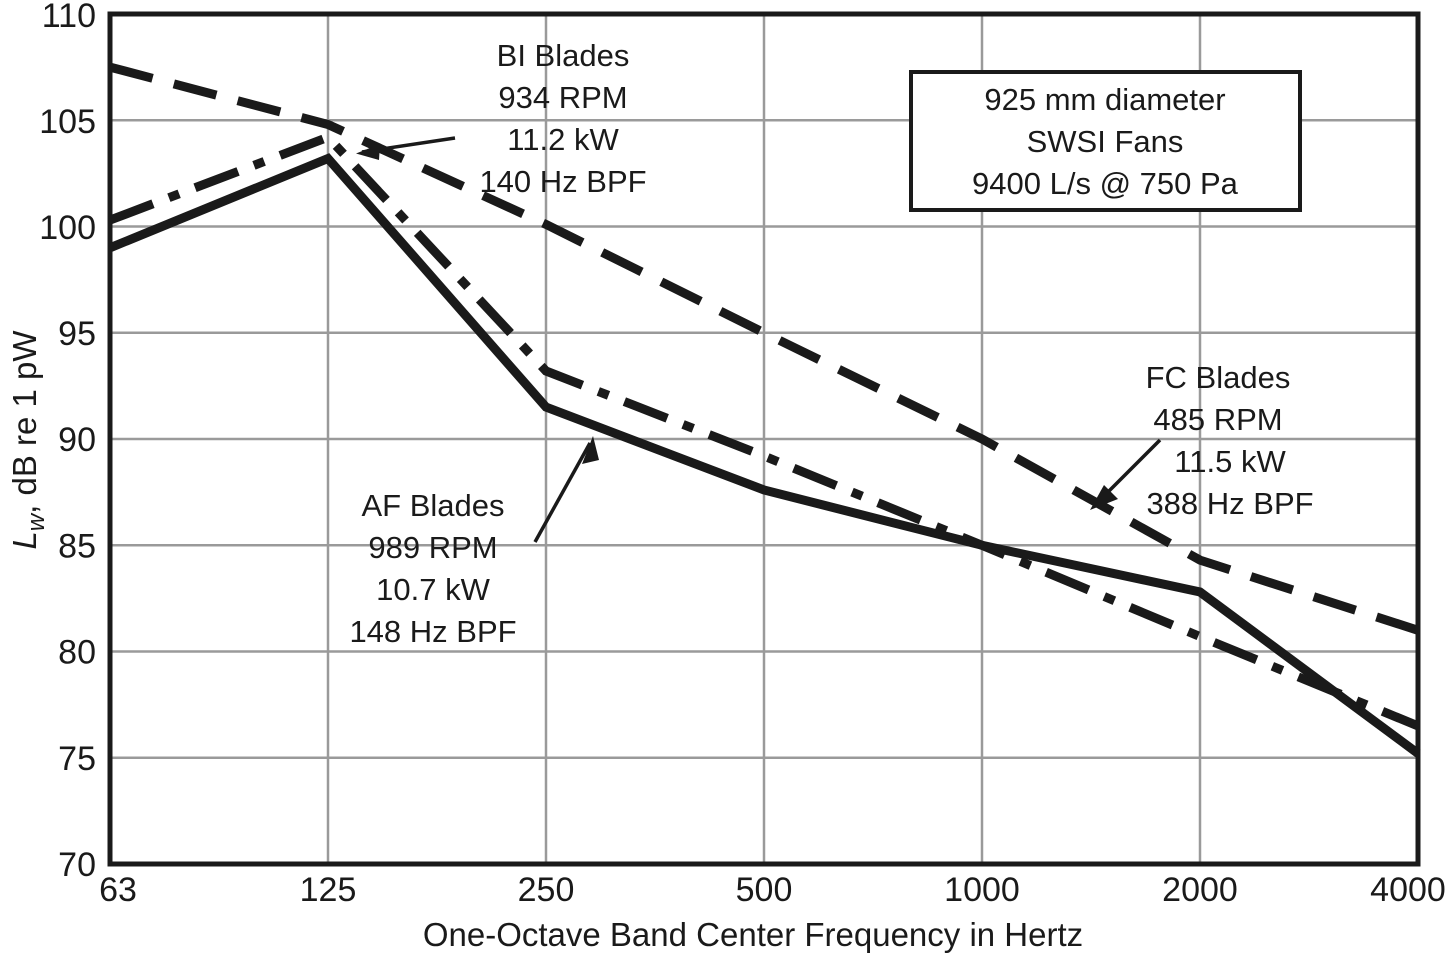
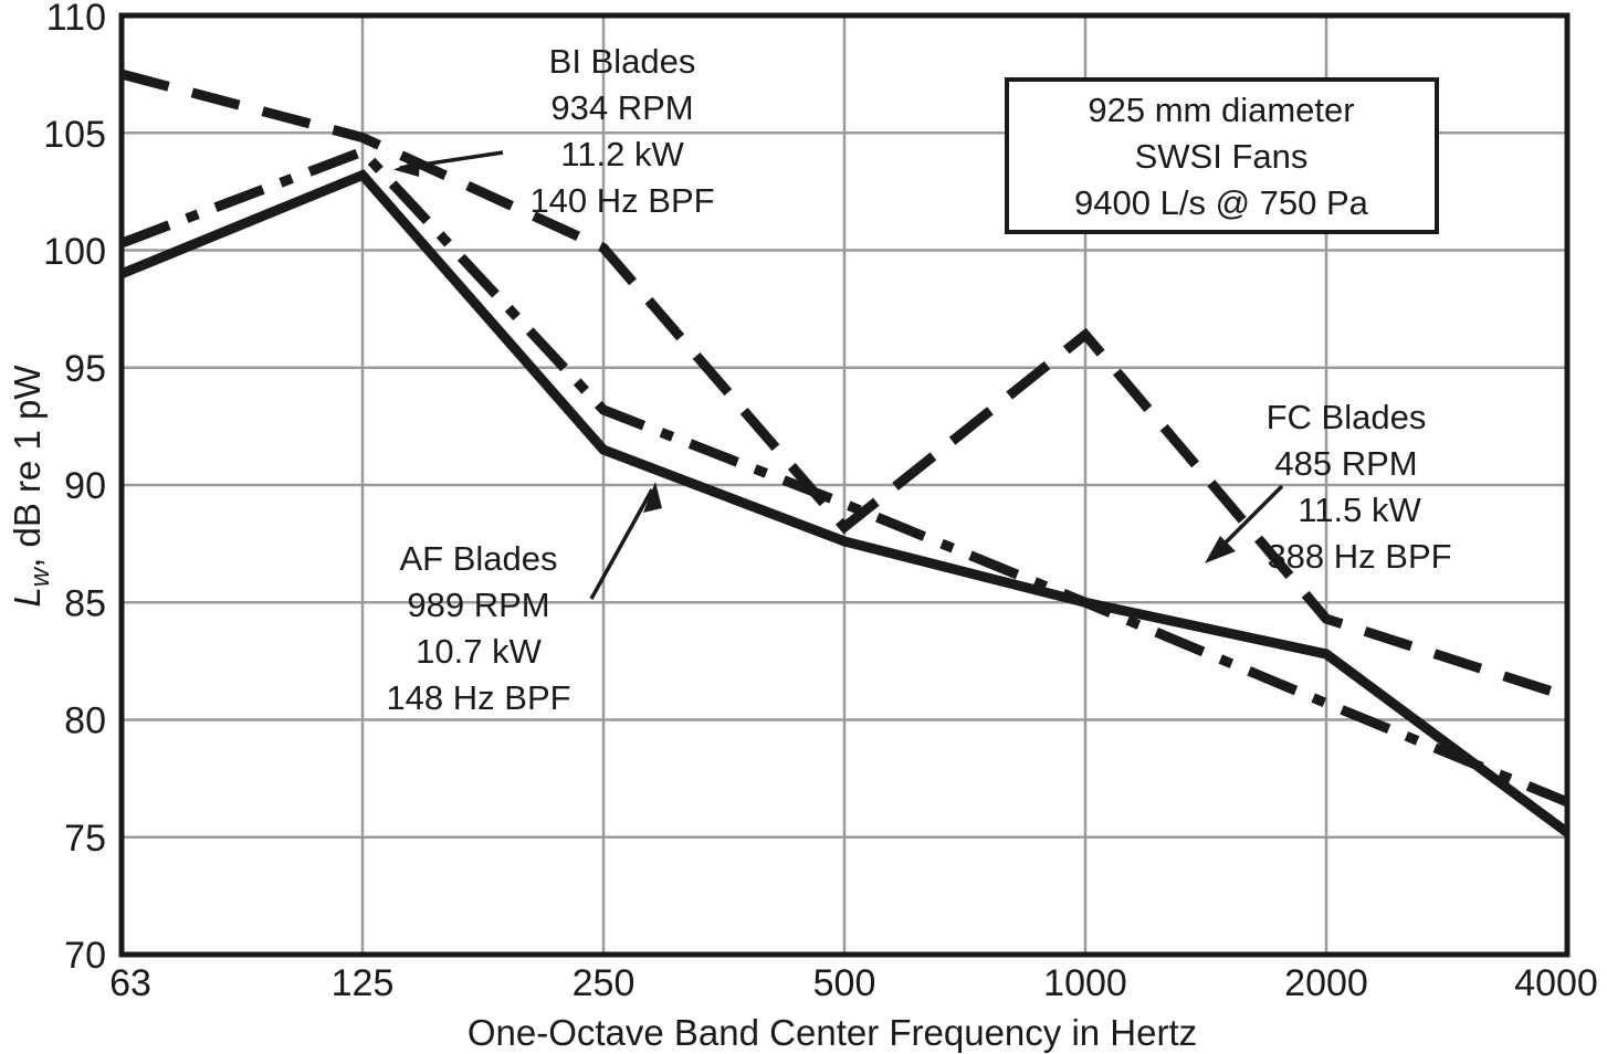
FC Blades/500: 95.0 -> 88.2
FC Blades/1000: 90.0 -> 96.4
